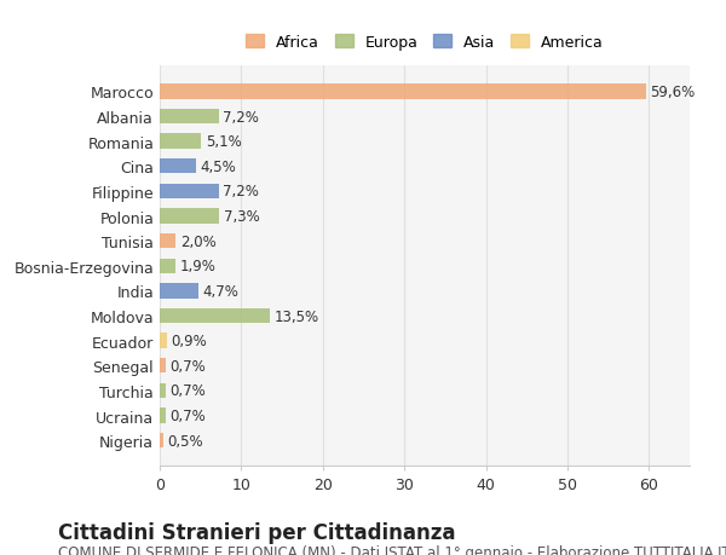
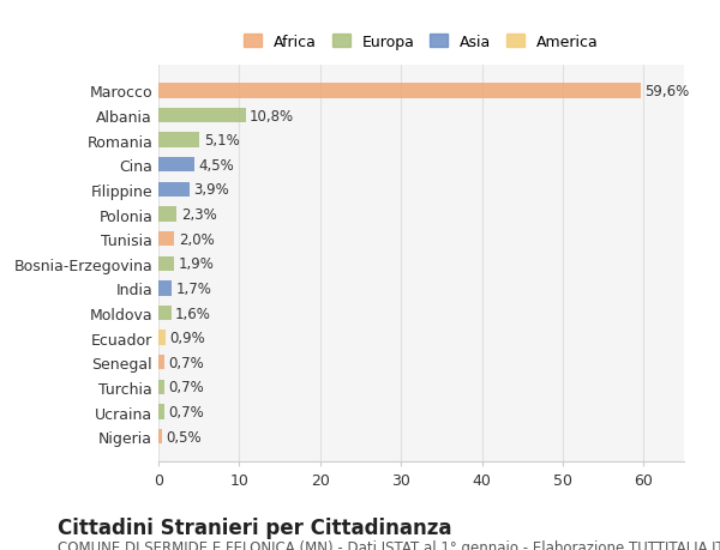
Albania: 7,2% -> 10,8%
Filippine: 7,2% -> 3,9%
Polonia: 7,3% -> 2,3%
India: 4,7% -> 1,7%
Moldova: 13,5% -> 1,6%
